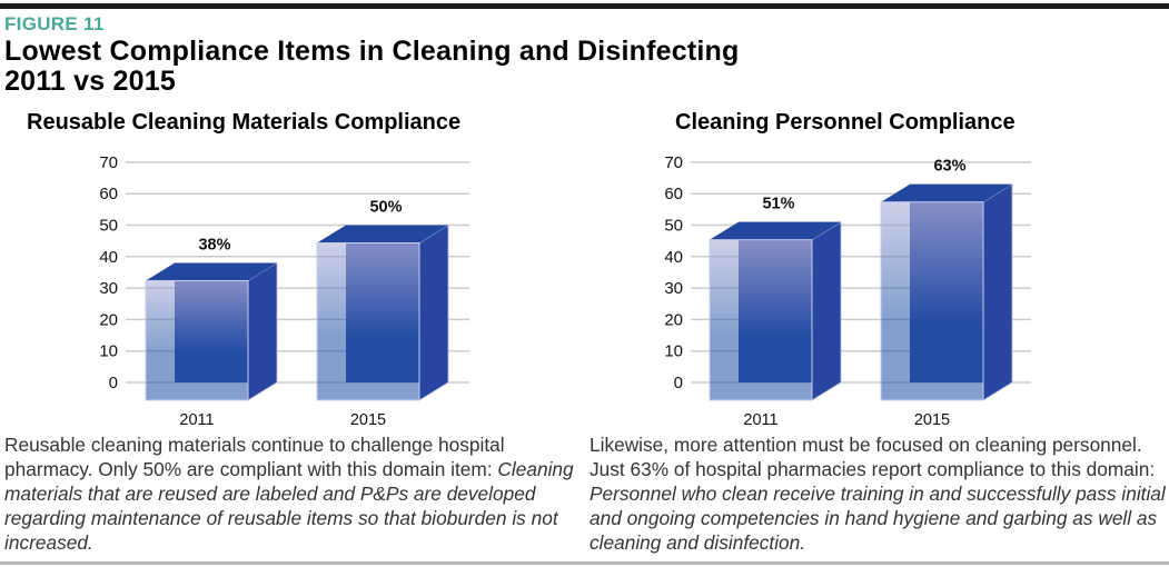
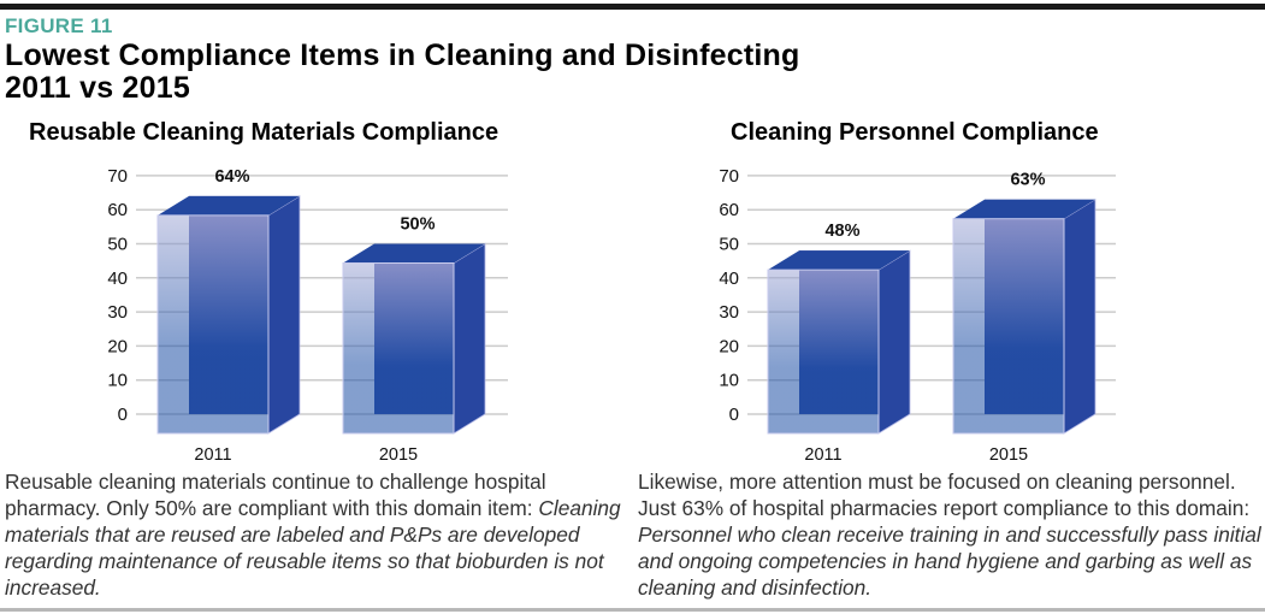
Reusable Cleaning Materials Compliance/2011: 38% -> 64%
Cleaning Personnel Compliance/2011: 51% -> 48%
